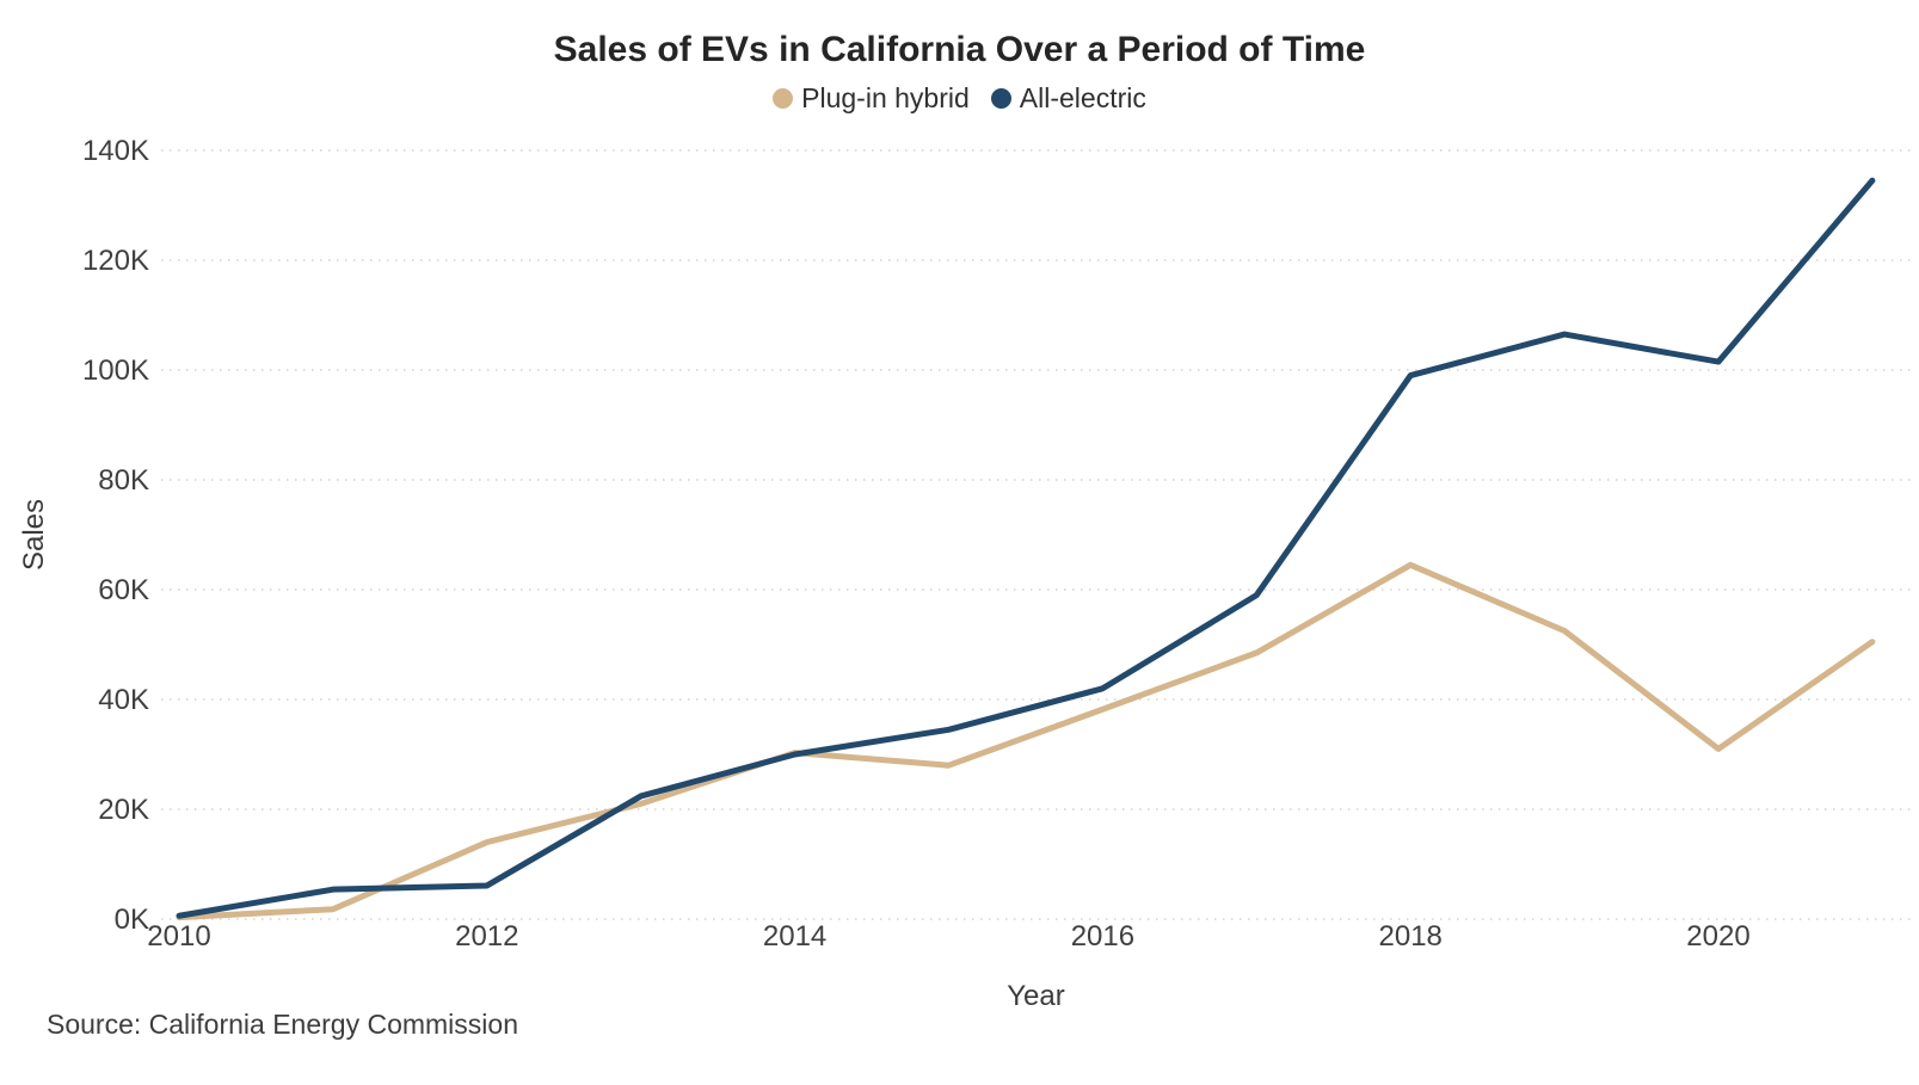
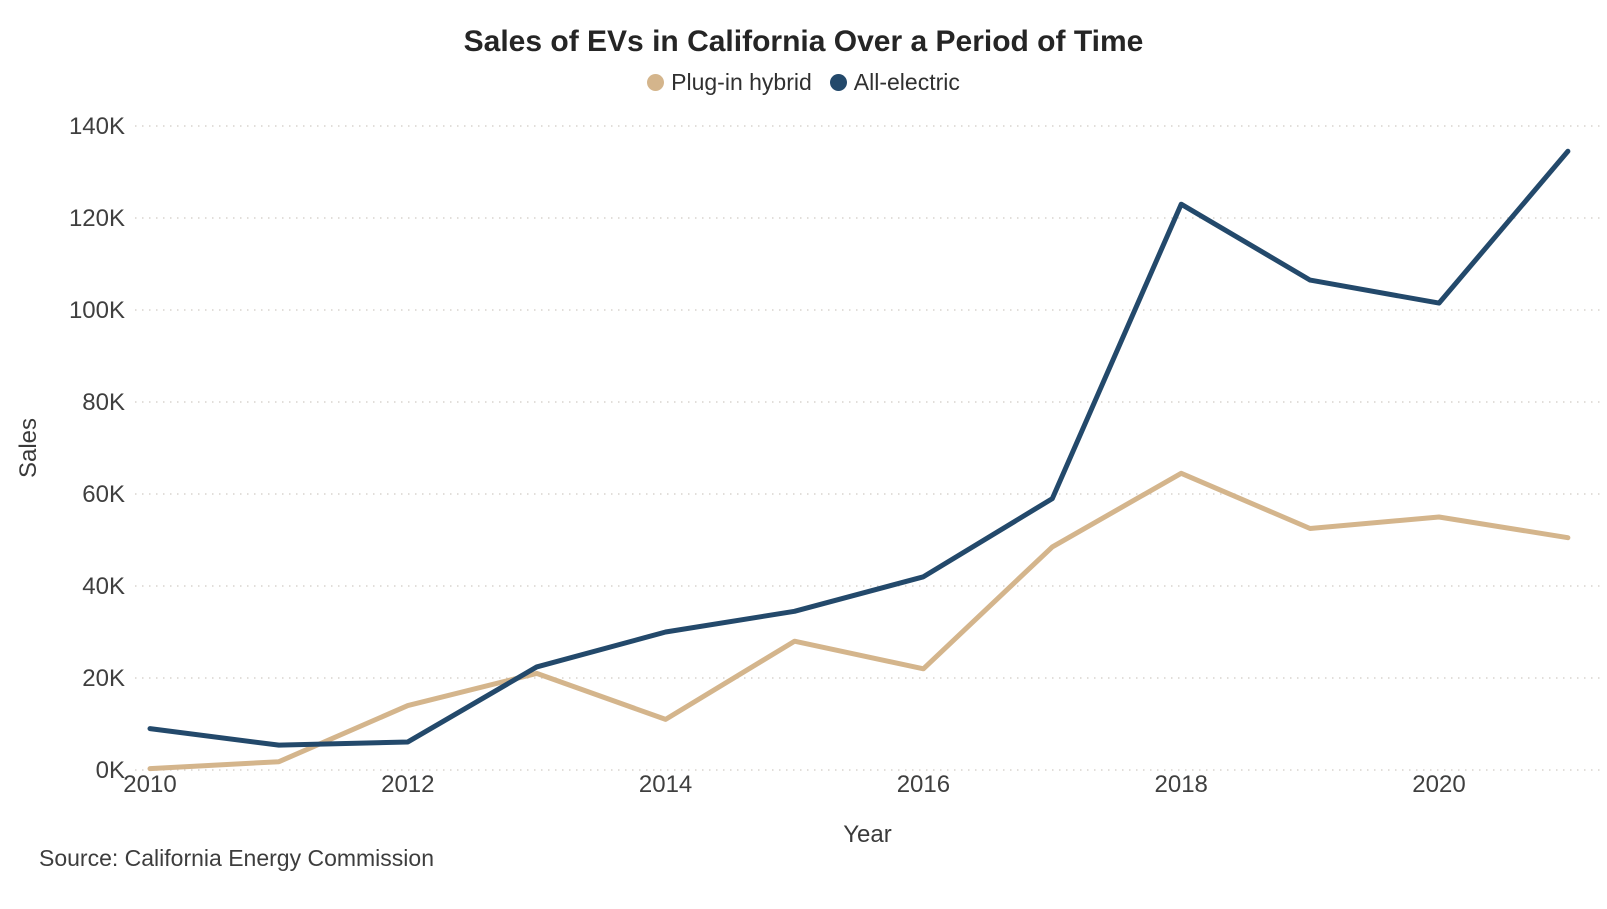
All-electric/2010: 1K -> 9K
Plug-in hybrid/2014: 30K -> 11K
Plug-in hybrid/2016: 38K -> 22K
All-electric/2018: 99K -> 123K
Plug-in hybrid/2020: 31K -> 55K
